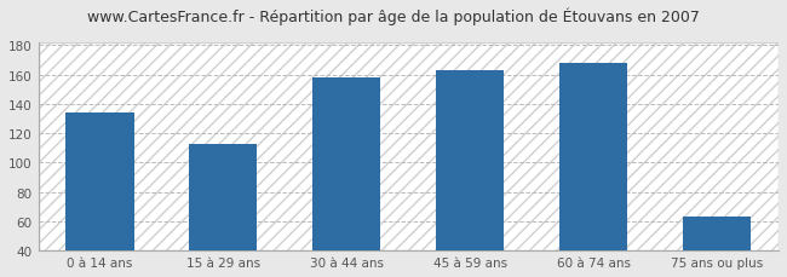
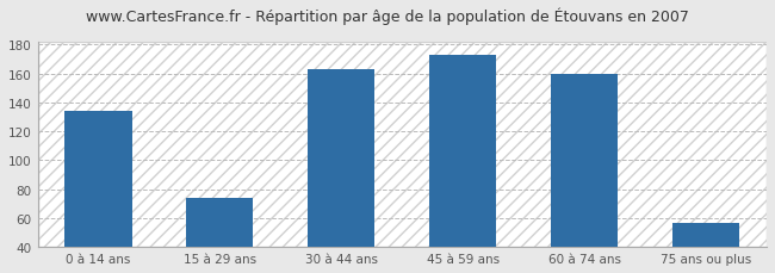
15 à 29 ans: 113 -> 74
30 à 44 ans: 158 -> 163
45 à 59 ans: 163 -> 173
60 à 74 ans: 168 -> 160
75 ans ou plus: 63 -> 57
